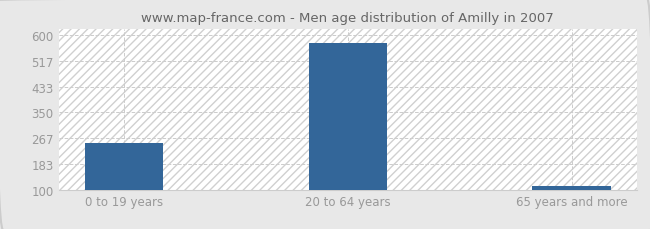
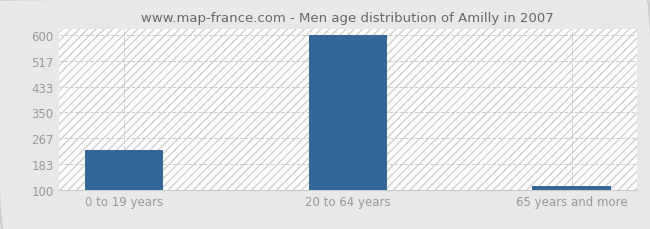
0 to 19 years: 250 -> 228
20 to 64 years: 575 -> 600
